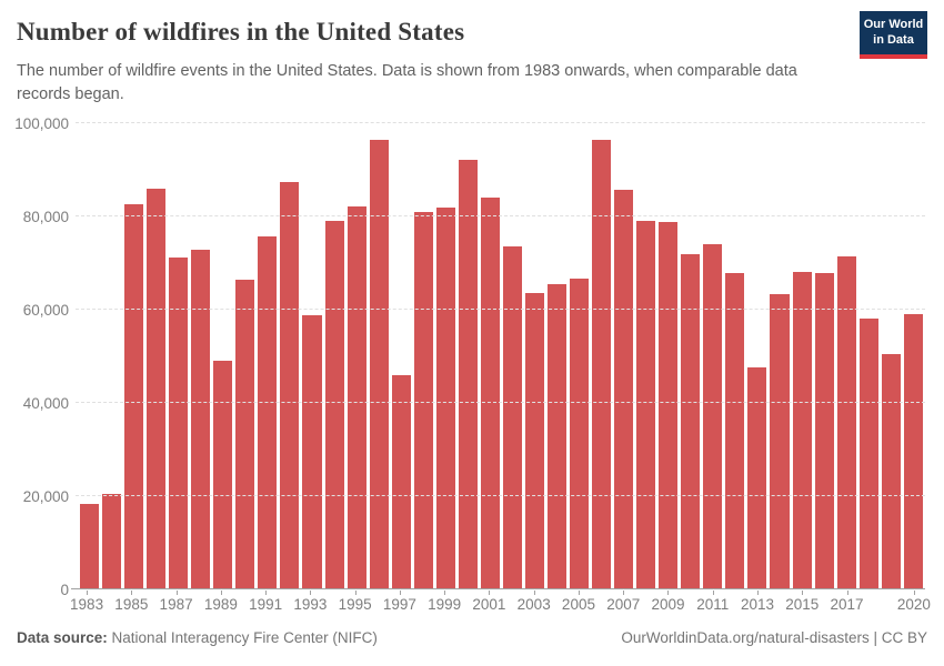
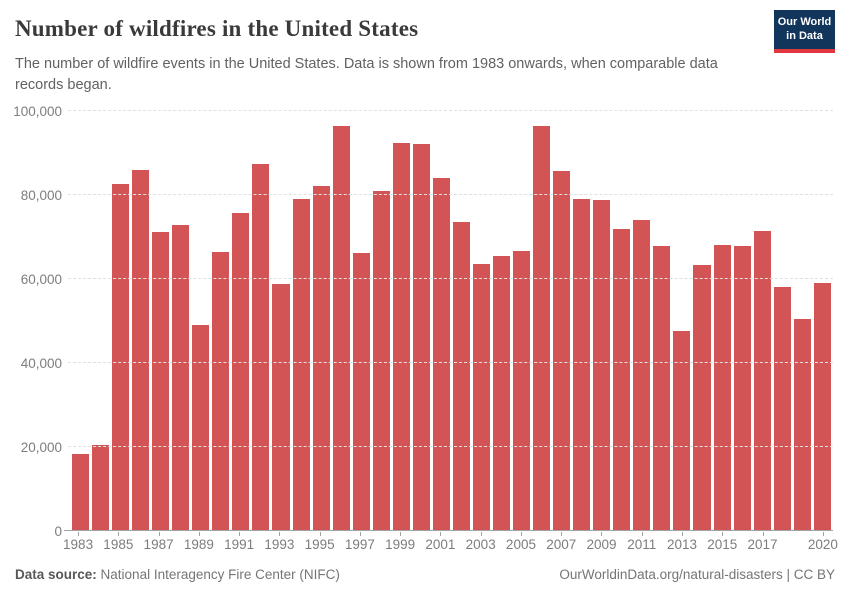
1997: 46000 -> 66000
1999: 82000 -> 92000
